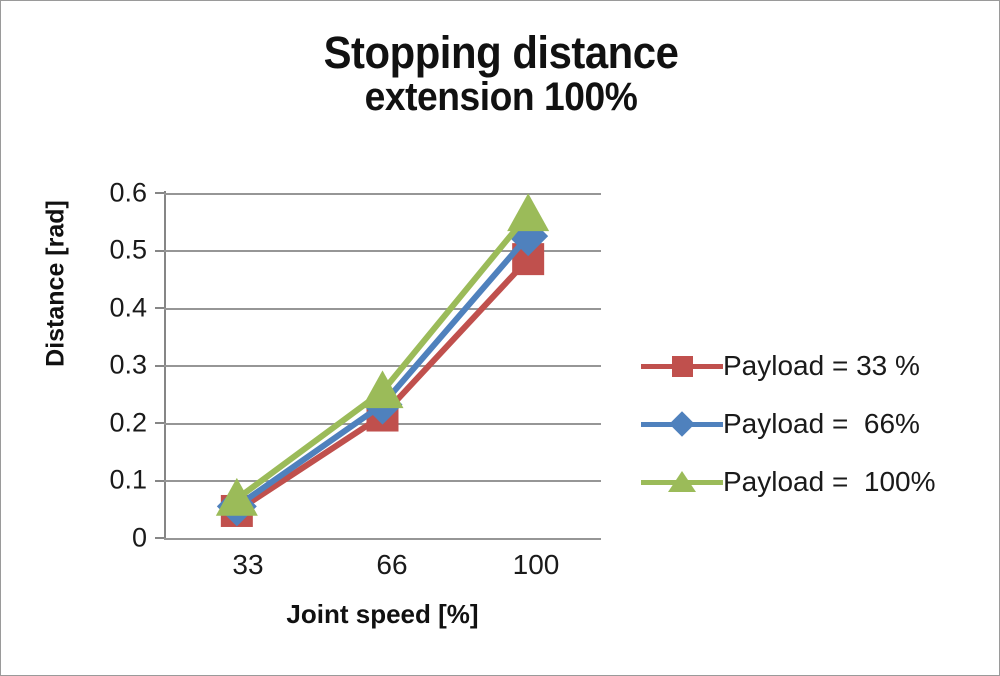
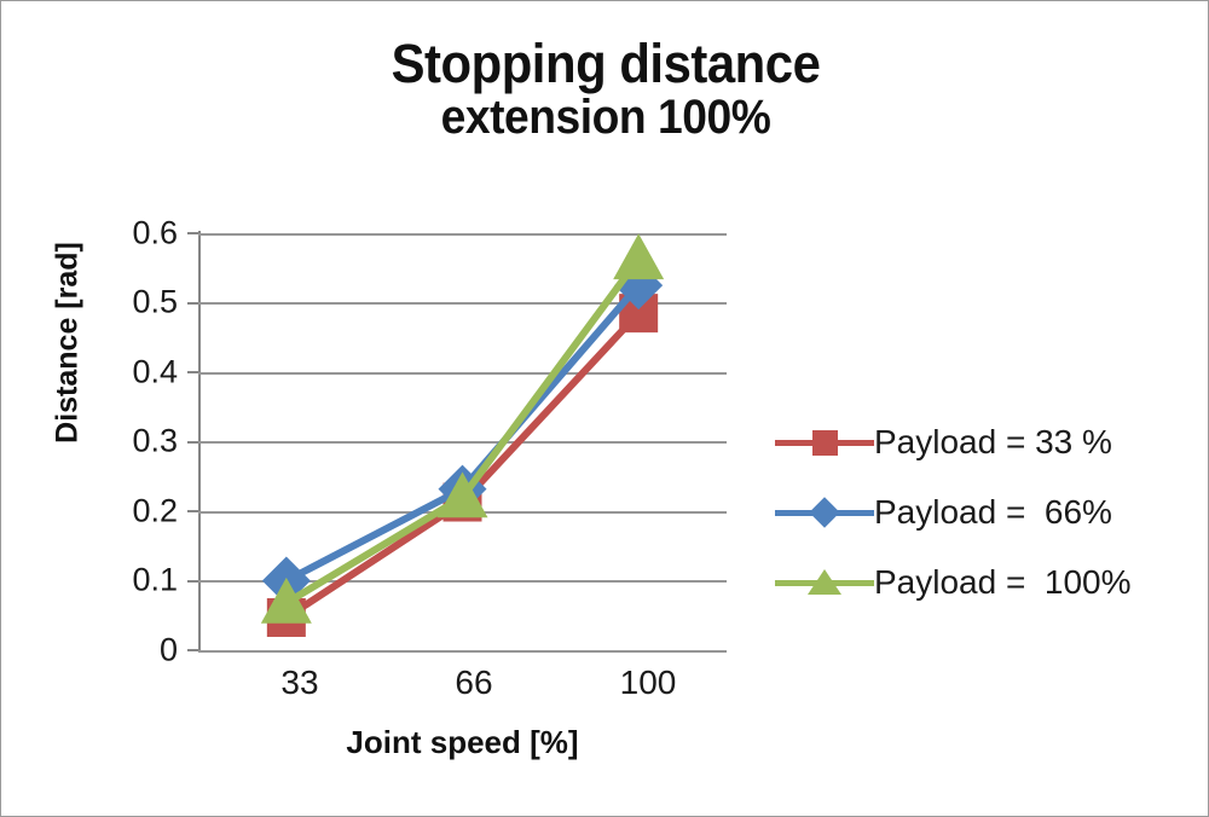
Payload = 66%/33: 0.06 -> 0.10
Payload = 100%/66: 0.26 -> 0.22
